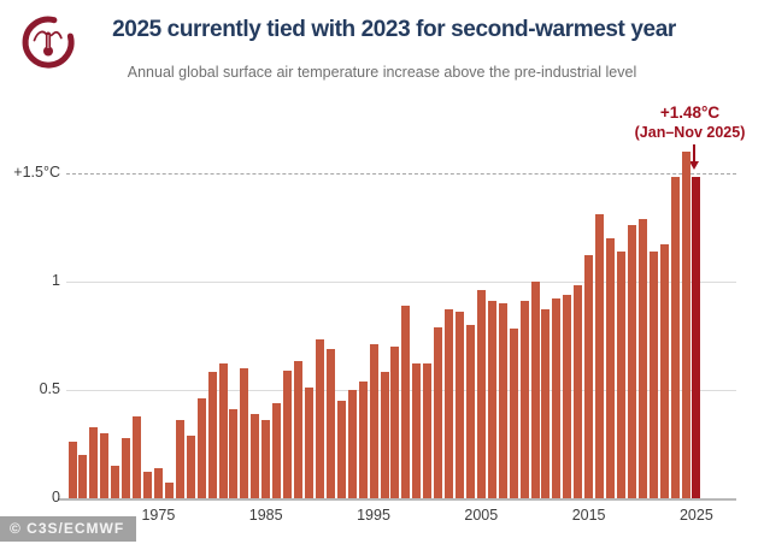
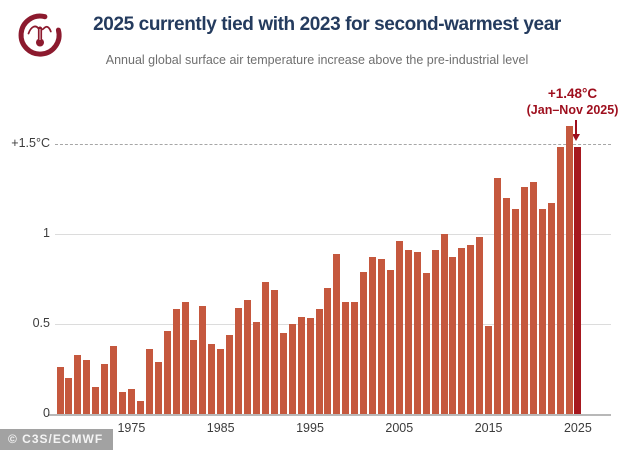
1995: 0.71 -> 0.53
2015: 1.12 -> 0.49
